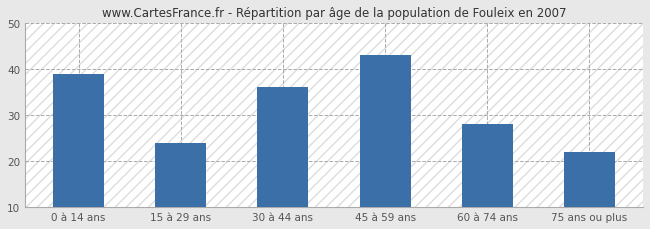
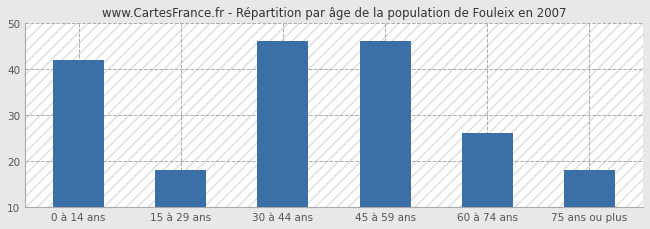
0 à 14 ans: 39 -> 42
15 à 29 ans: 24 -> 18
30 à 44 ans: 36 -> 46
45 à 59 ans: 43 -> 46
60 à 74 ans: 28 -> 26
75 ans ou plus: 22 -> 18
